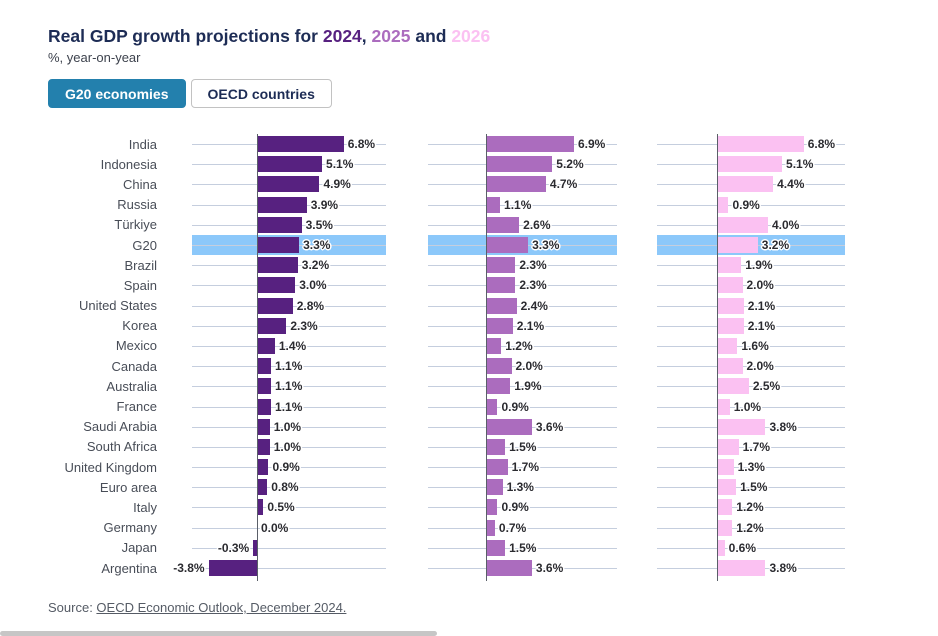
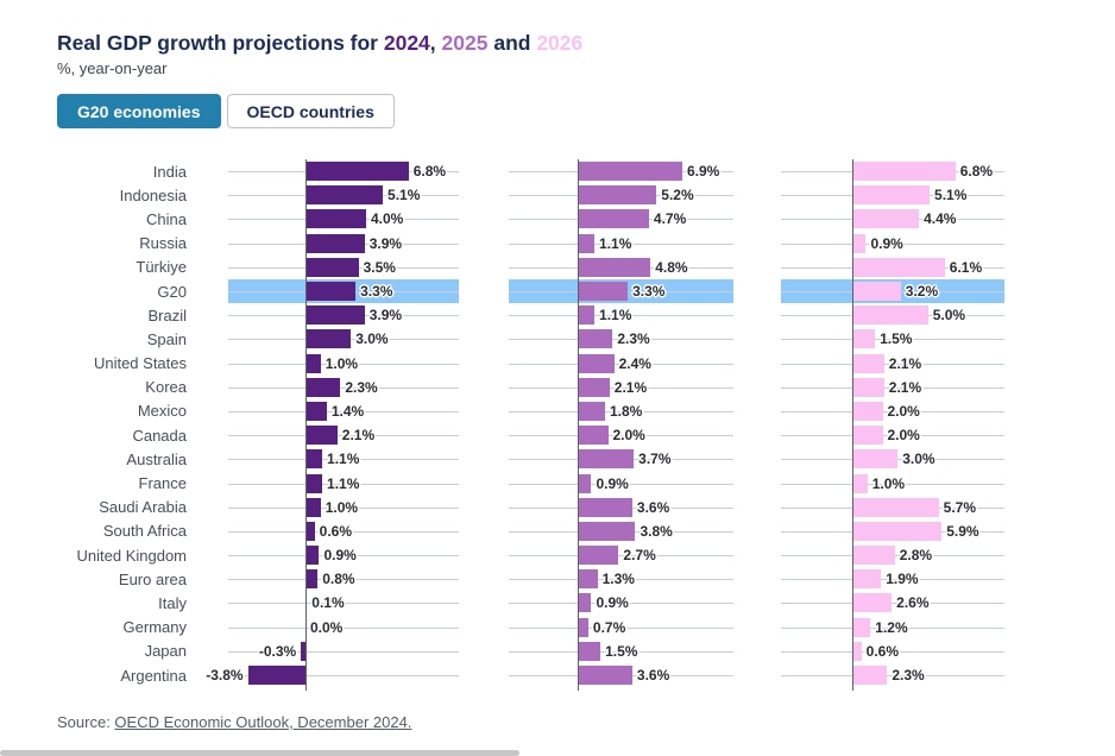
2024/China: 4.9% -> 4.0%
2025/Türkiye: 2.6% -> 4.8%
2026/Türkiye: 4.0% -> 6.1%
2024/Brazil: 3.2% -> 3.9%
2025/Brazil: 2.3% -> 1.1%
2026/Brazil: 1.9% -> 5.0%
2026/Spain: 2.0% -> 1.5%
2024/United States: 2.8% -> 1.0%
2025/Mexico: 1.2% -> 1.8%
2026/Mexico: 1.6% -> 2.0%
2024/Canada: 1.1% -> 2.1%
2025/Australia: 1.9% -> 3.7%
2026/Australia: 2.5% -> 3.0%
2026/Saudi Arabia: 3.8% -> 5.7%
2024/South Africa: 1.0% -> 0.6%
2025/South Africa: 1.5% -> 3.8%
2026/South Africa: 1.7% -> 5.9%
2025/United Kingdom: 1.7% -> 2.7%
2026/United Kingdom: 1.3% -> 2.8%
2026/Euro area: 1.5% -> 1.9%
2024/Italy: 0.5% -> 0.1%
2026/Italy: 1.2% -> 2.6%
2026/Argentina: 3.8% -> 2.3%
